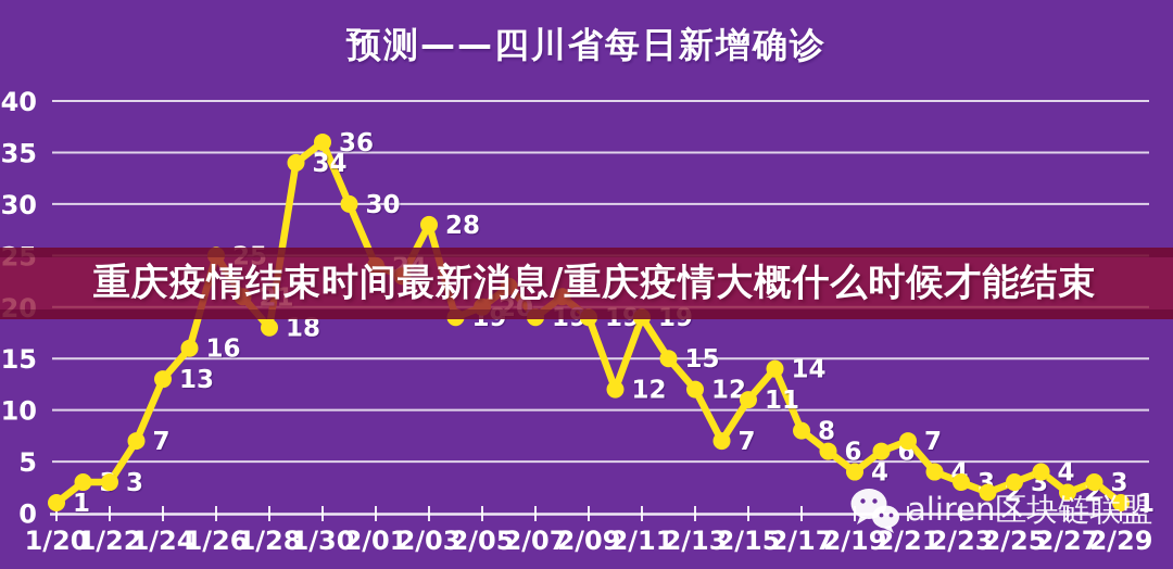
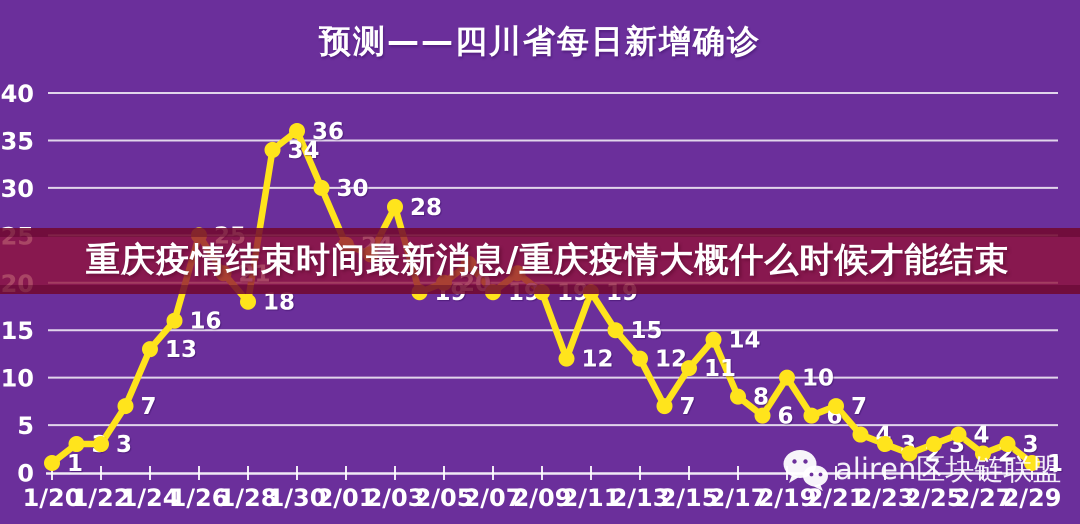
2/19: 4 -> 10
